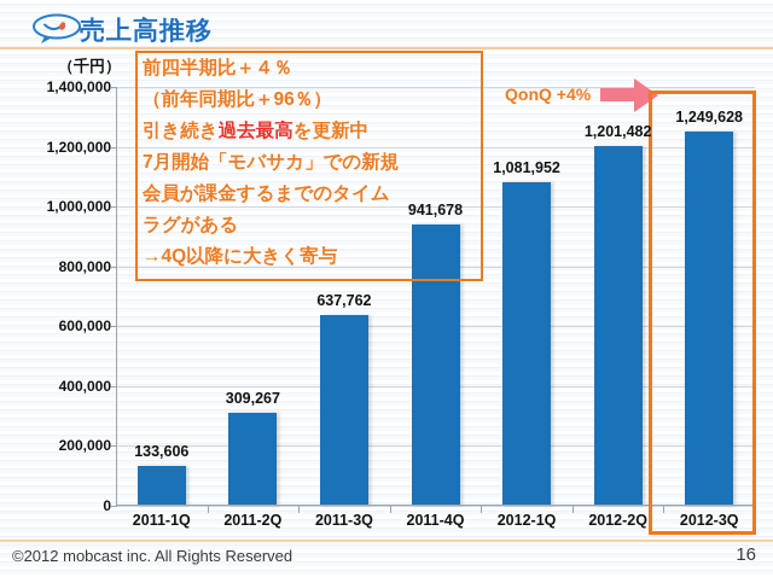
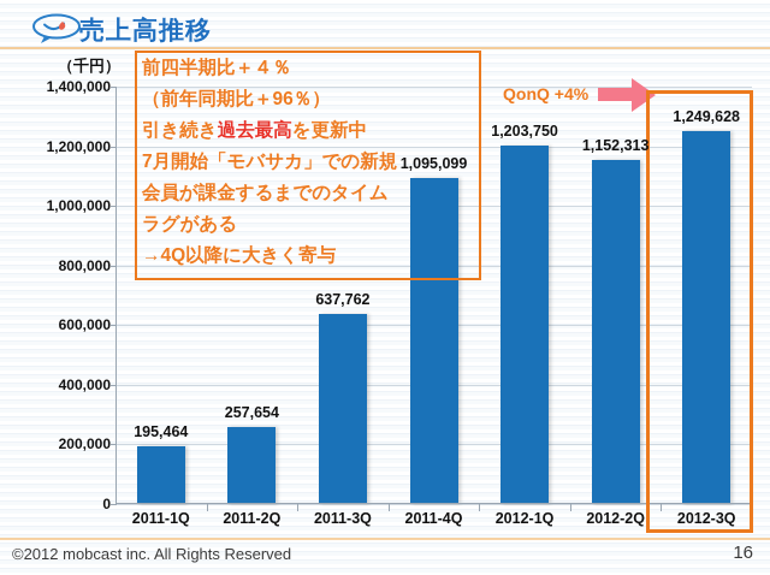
2011-1Q: 133,606 -> 195,464
2011-2Q: 309,267 -> 257,654
2011-4Q: 941,678 -> 1,095,099
2012-1Q: 1,081,952 -> 1,203,750
2012-2Q: 1,201,482 -> 1,152,313
